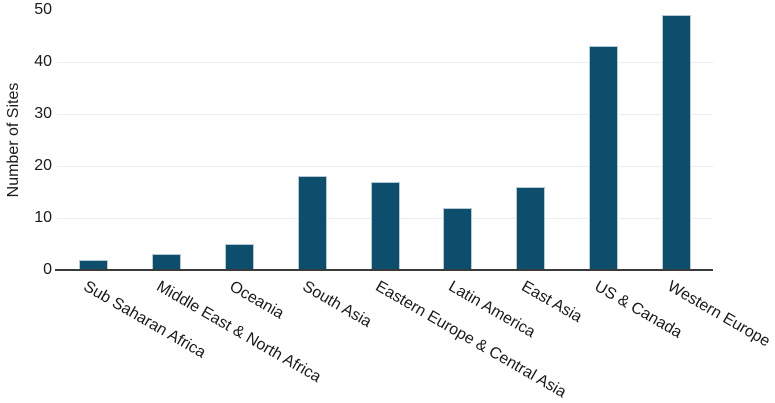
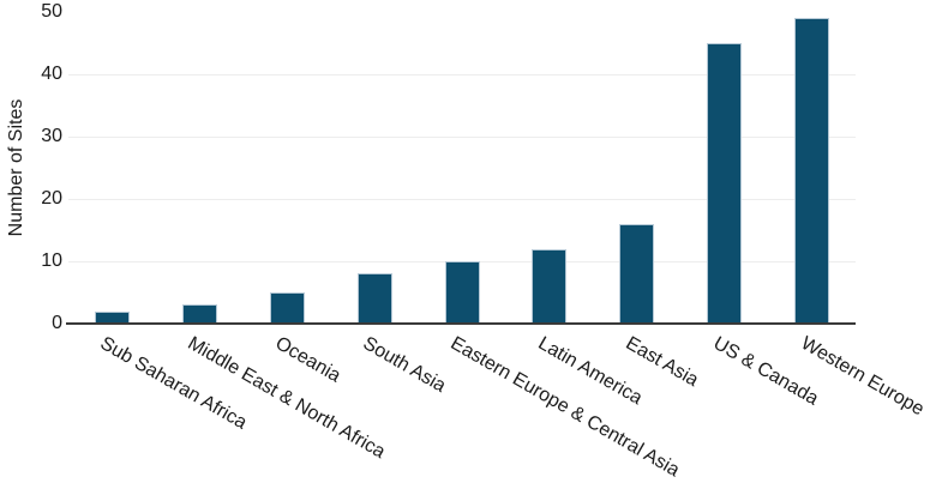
South Asia: 18 -> 8
Eastern Europe & Central Asia: 17 -> 10
US & Canada: 43 -> 45
